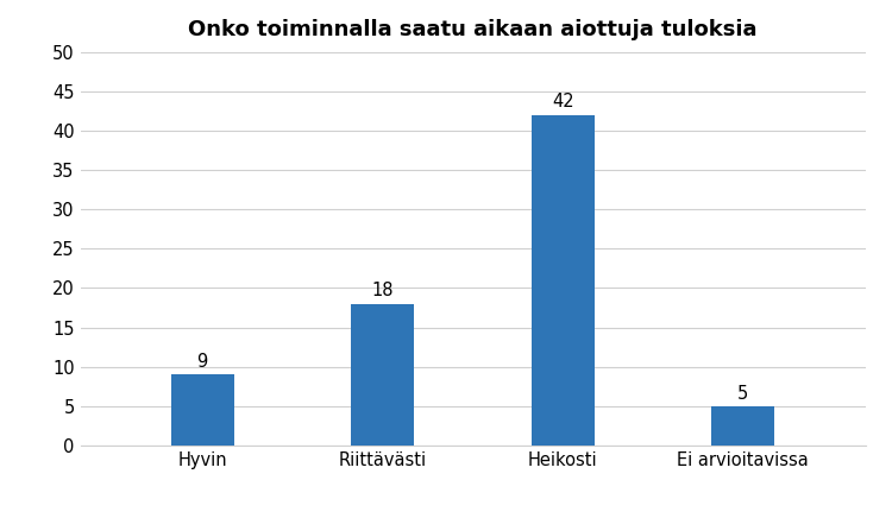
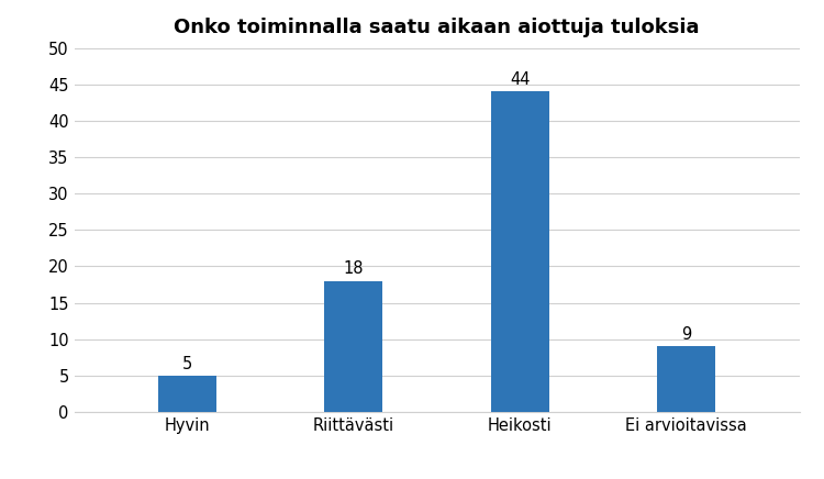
Hyvin: 9 -> 5
Heikosti: 42 -> 44
Ei arvioitavissa: 5 -> 9
